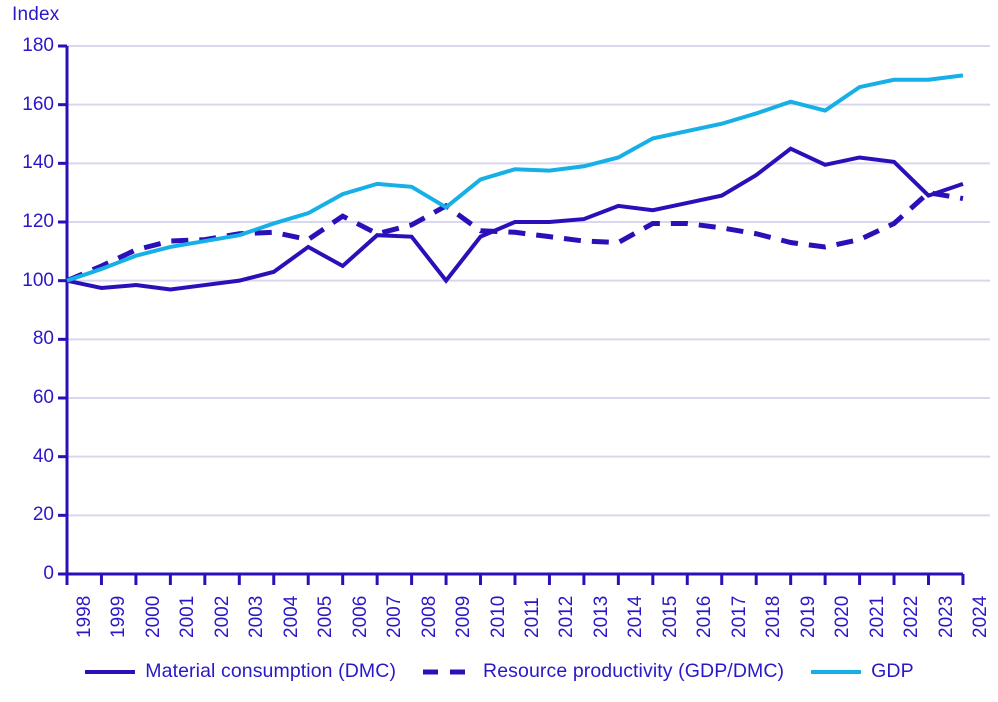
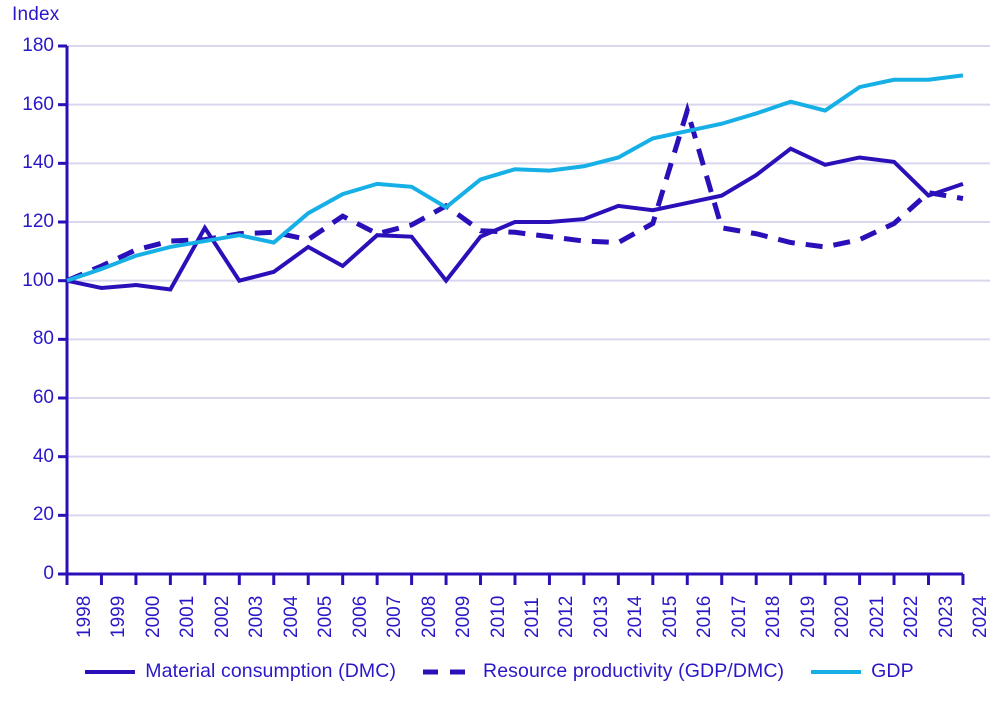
Material consumption (DMC)/2002: 98 -> 118
GDP/2004: 120 -> 113
Resource productivity (GDP/DMC)/2016: 120 -> 158
